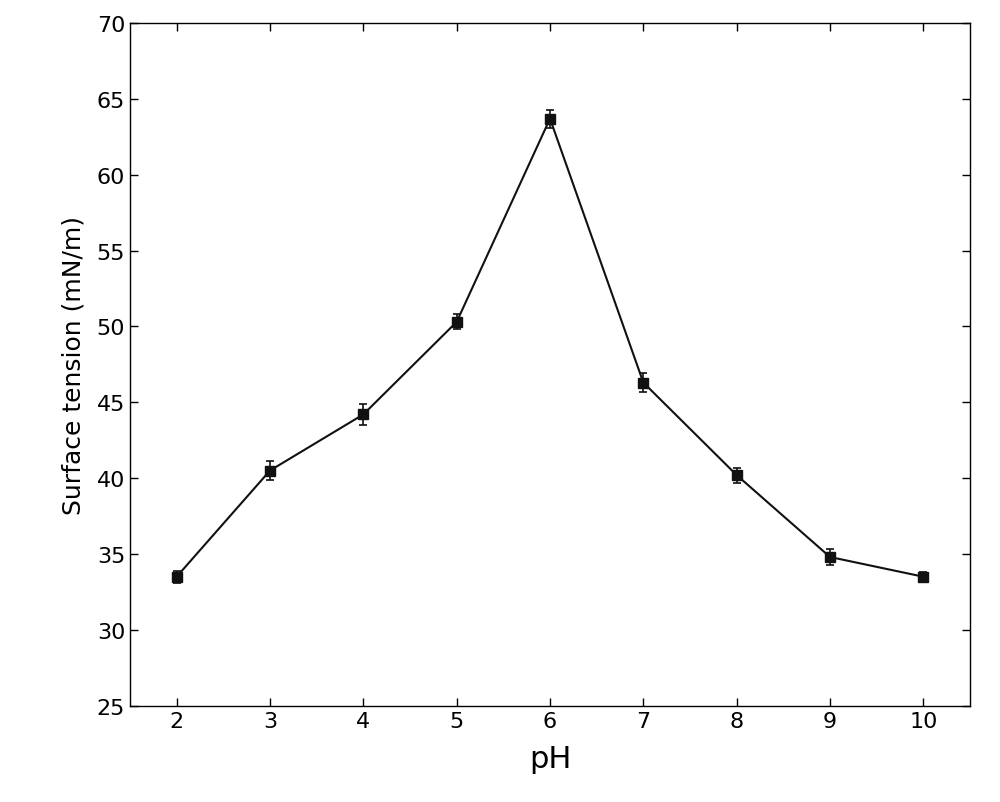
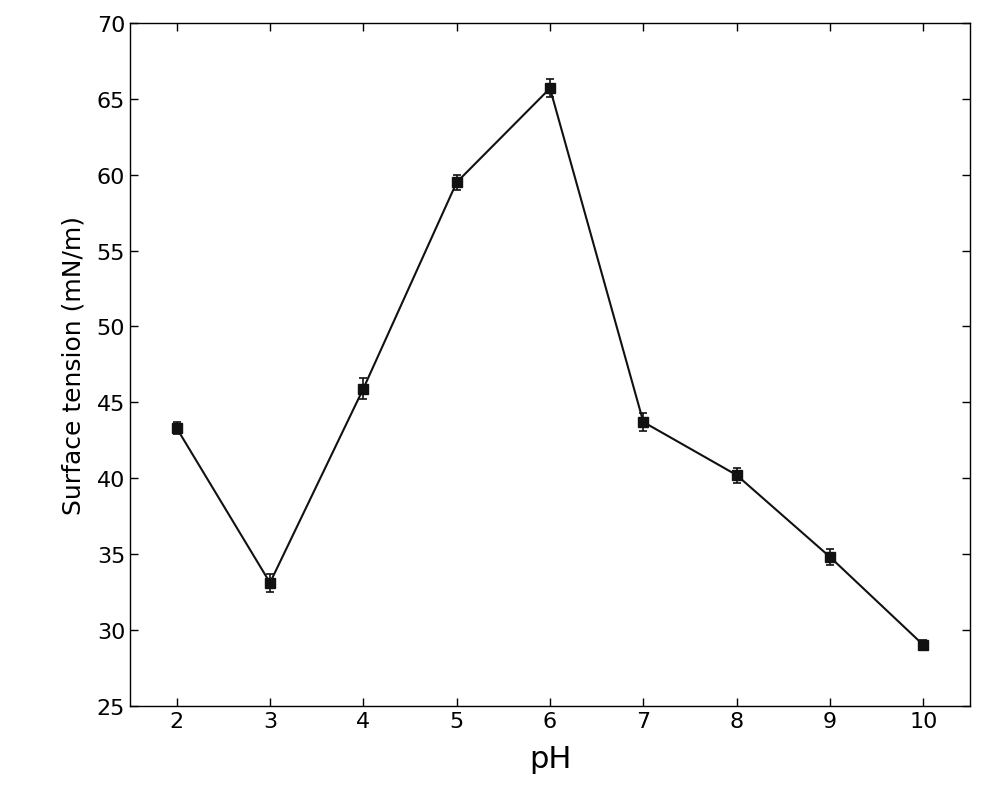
2: 33.5 -> 43.3
3: 40.5 -> 33.1
4: 44.2 -> 45.9
5: 50.3 -> 59.5
6: 63.7 -> 65.7
7: 46.3 -> 43.7
10: 33.5 -> 29.0
